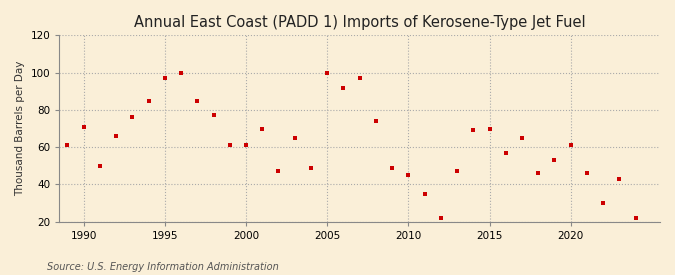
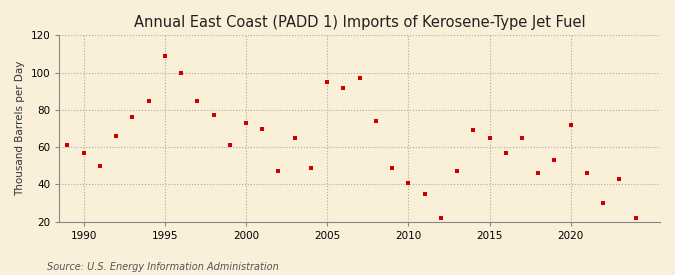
1990: 71 -> 57
1995: 97 -> 109
2000: 61 -> 73
2005: 100 -> 95
2010: 45 -> 41
2015: 70 -> 65
2020: 61 -> 72
